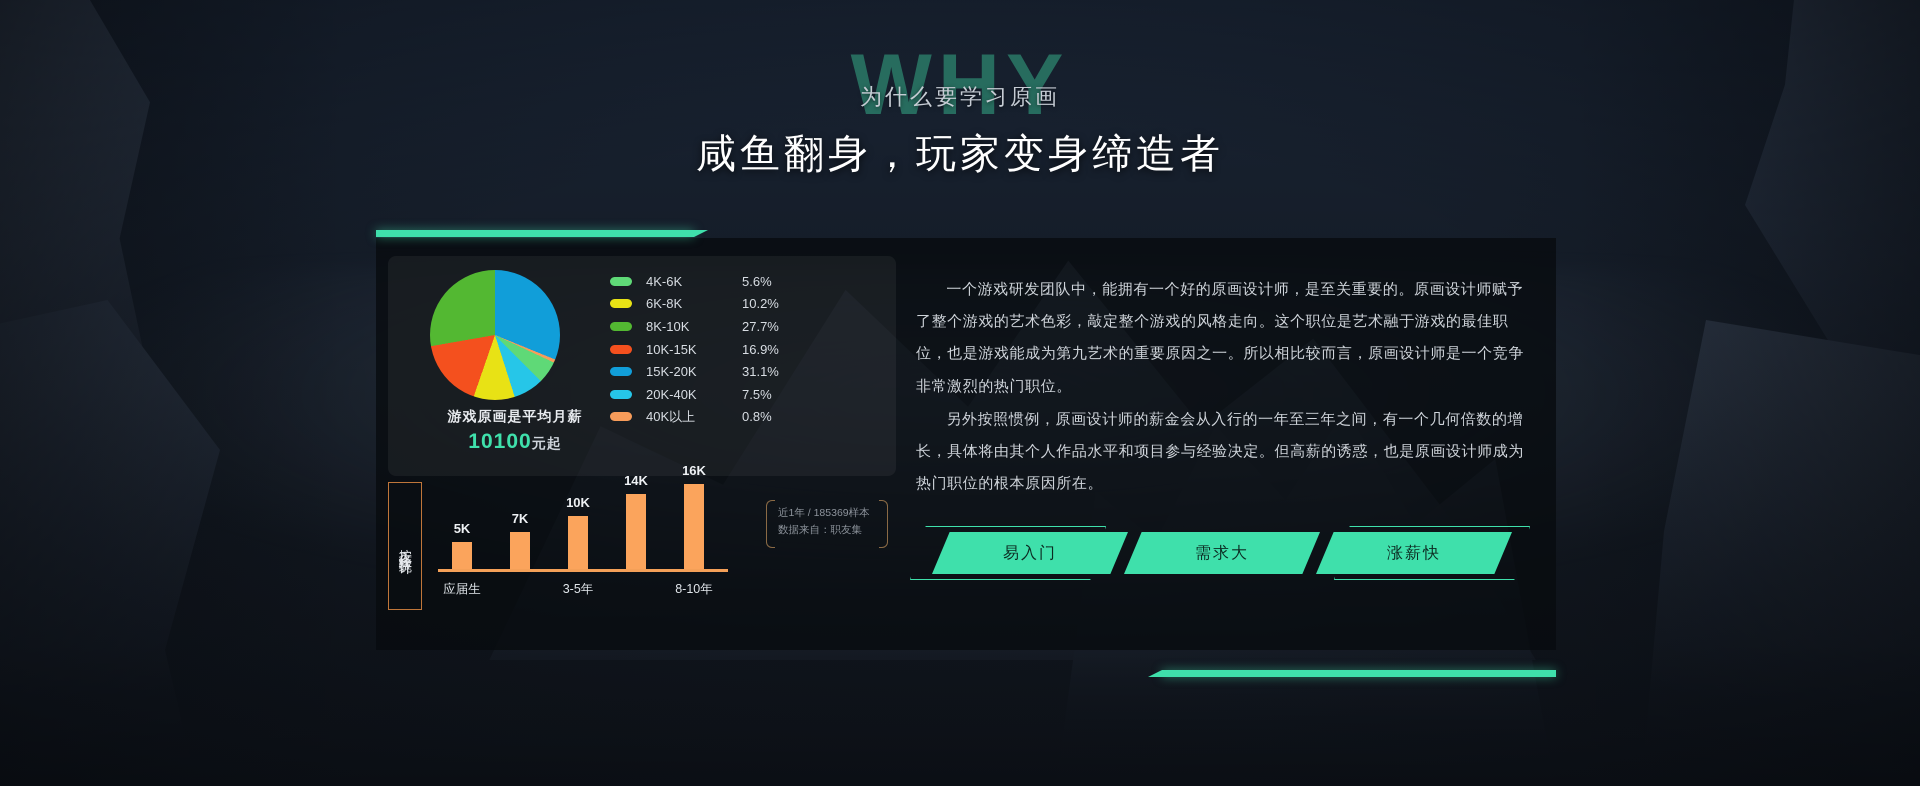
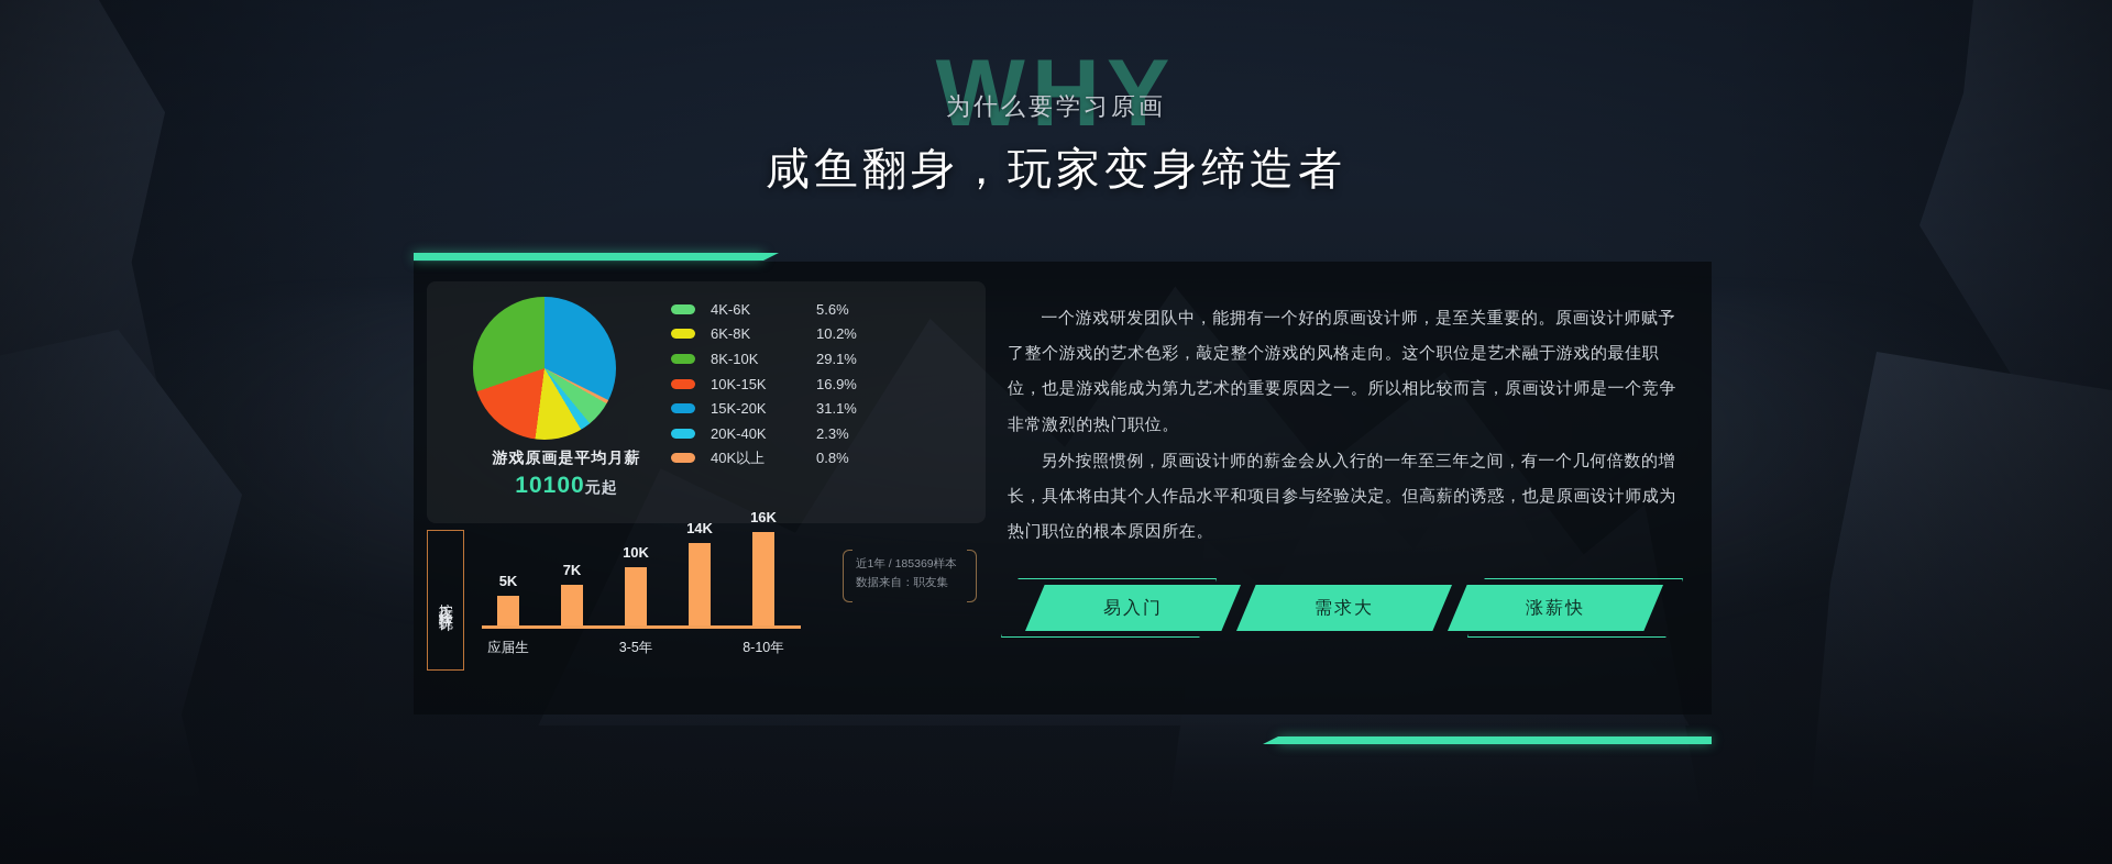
游戏原画是平均月薪/8K-10K: 27.7% -> 29.1%
游戏原画是平均月薪/20K-40K: 7.5% -> 2.3%
